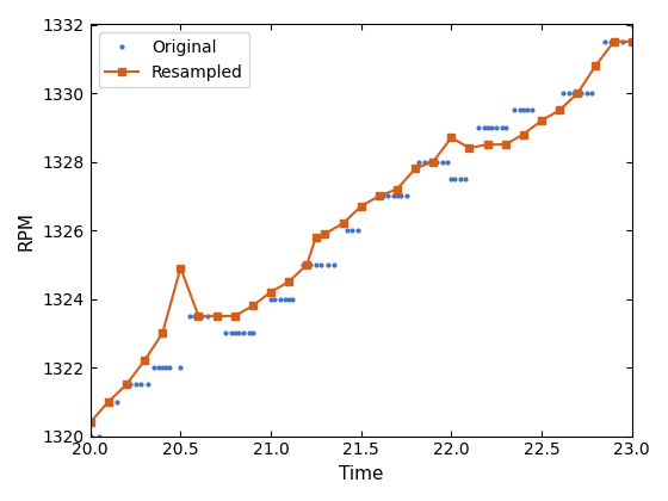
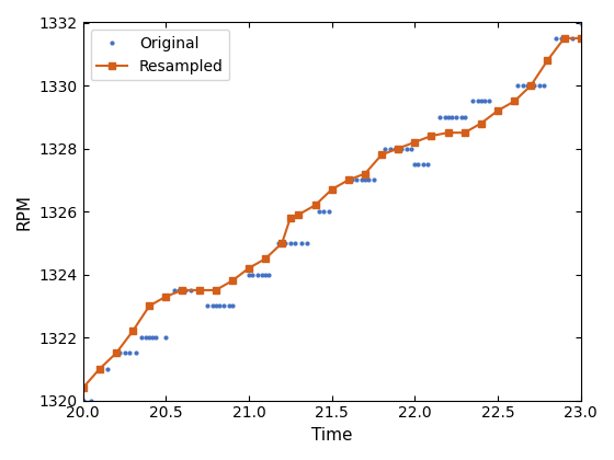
Resampled/20.5: 1324.9 -> 1323.3
Resampled/22.0: 1328.7 -> 1328.2
